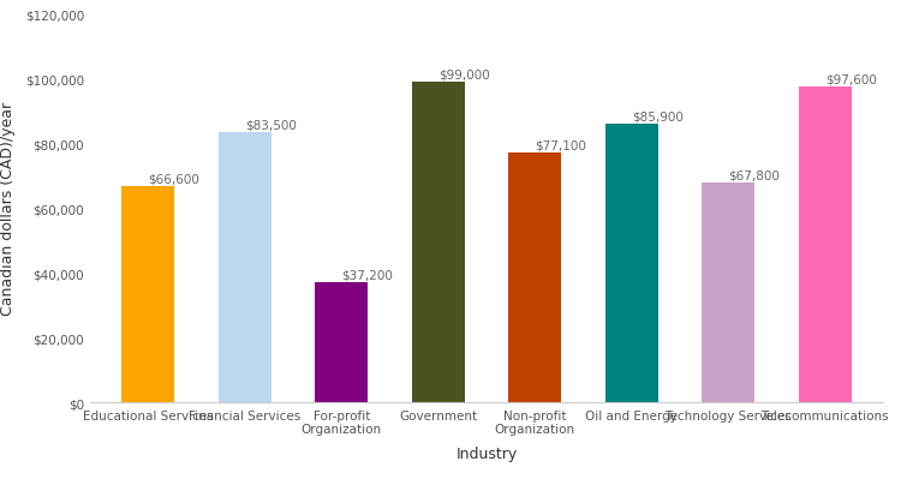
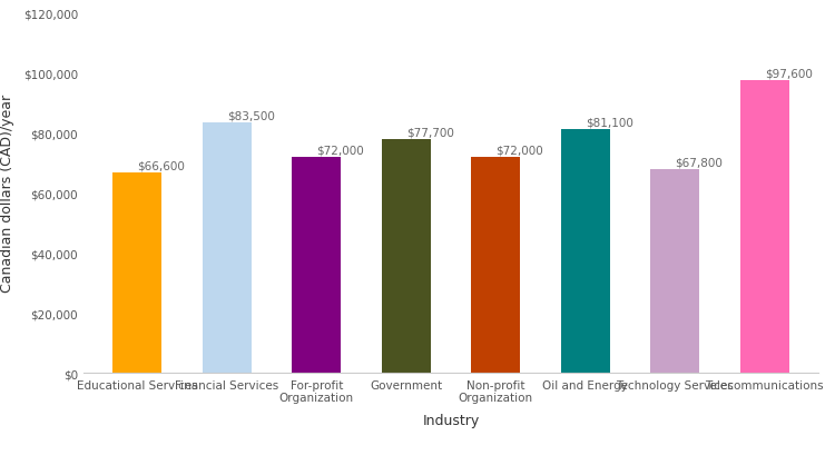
For-profit Organization: $37,200 -> $72,000
Government: $99,000 -> $77,700
Non-profit Organization: $77,100 -> $72,000
Oil and Energy: $85,900 -> $81,100
